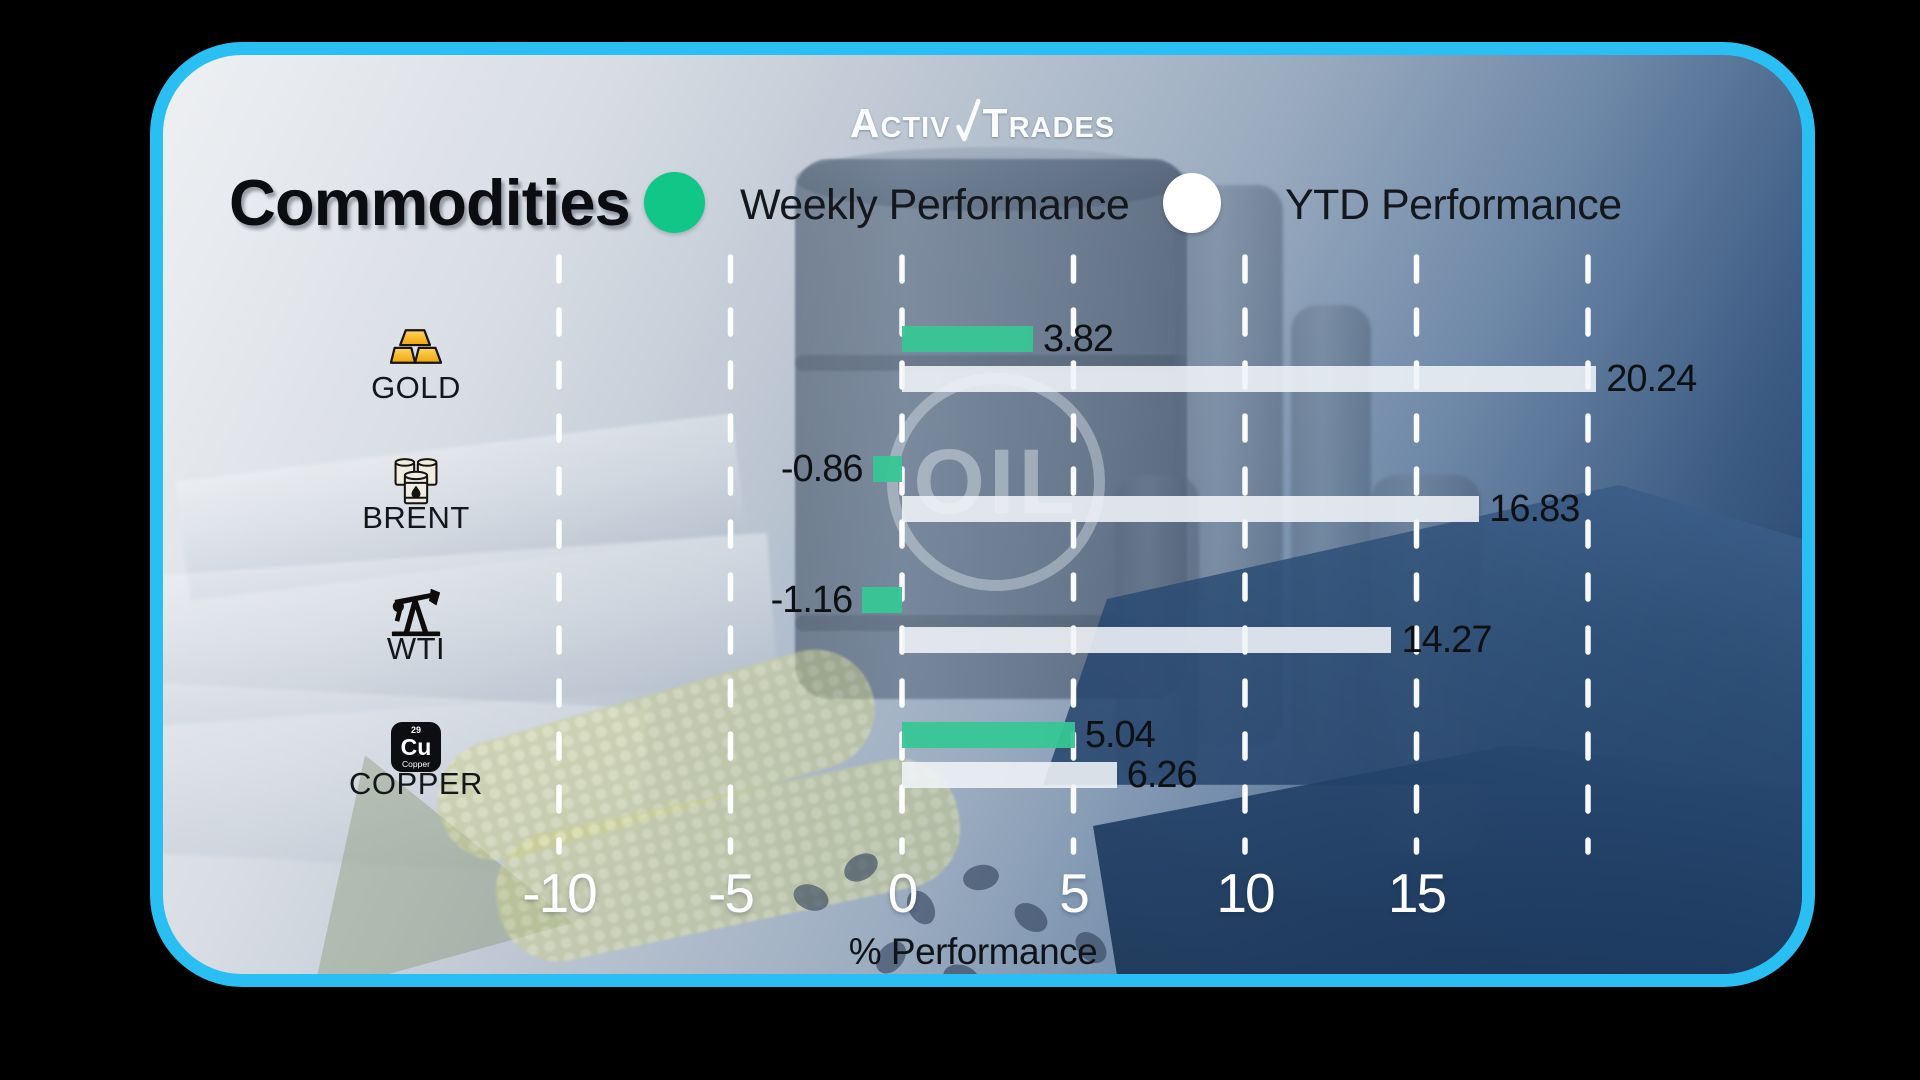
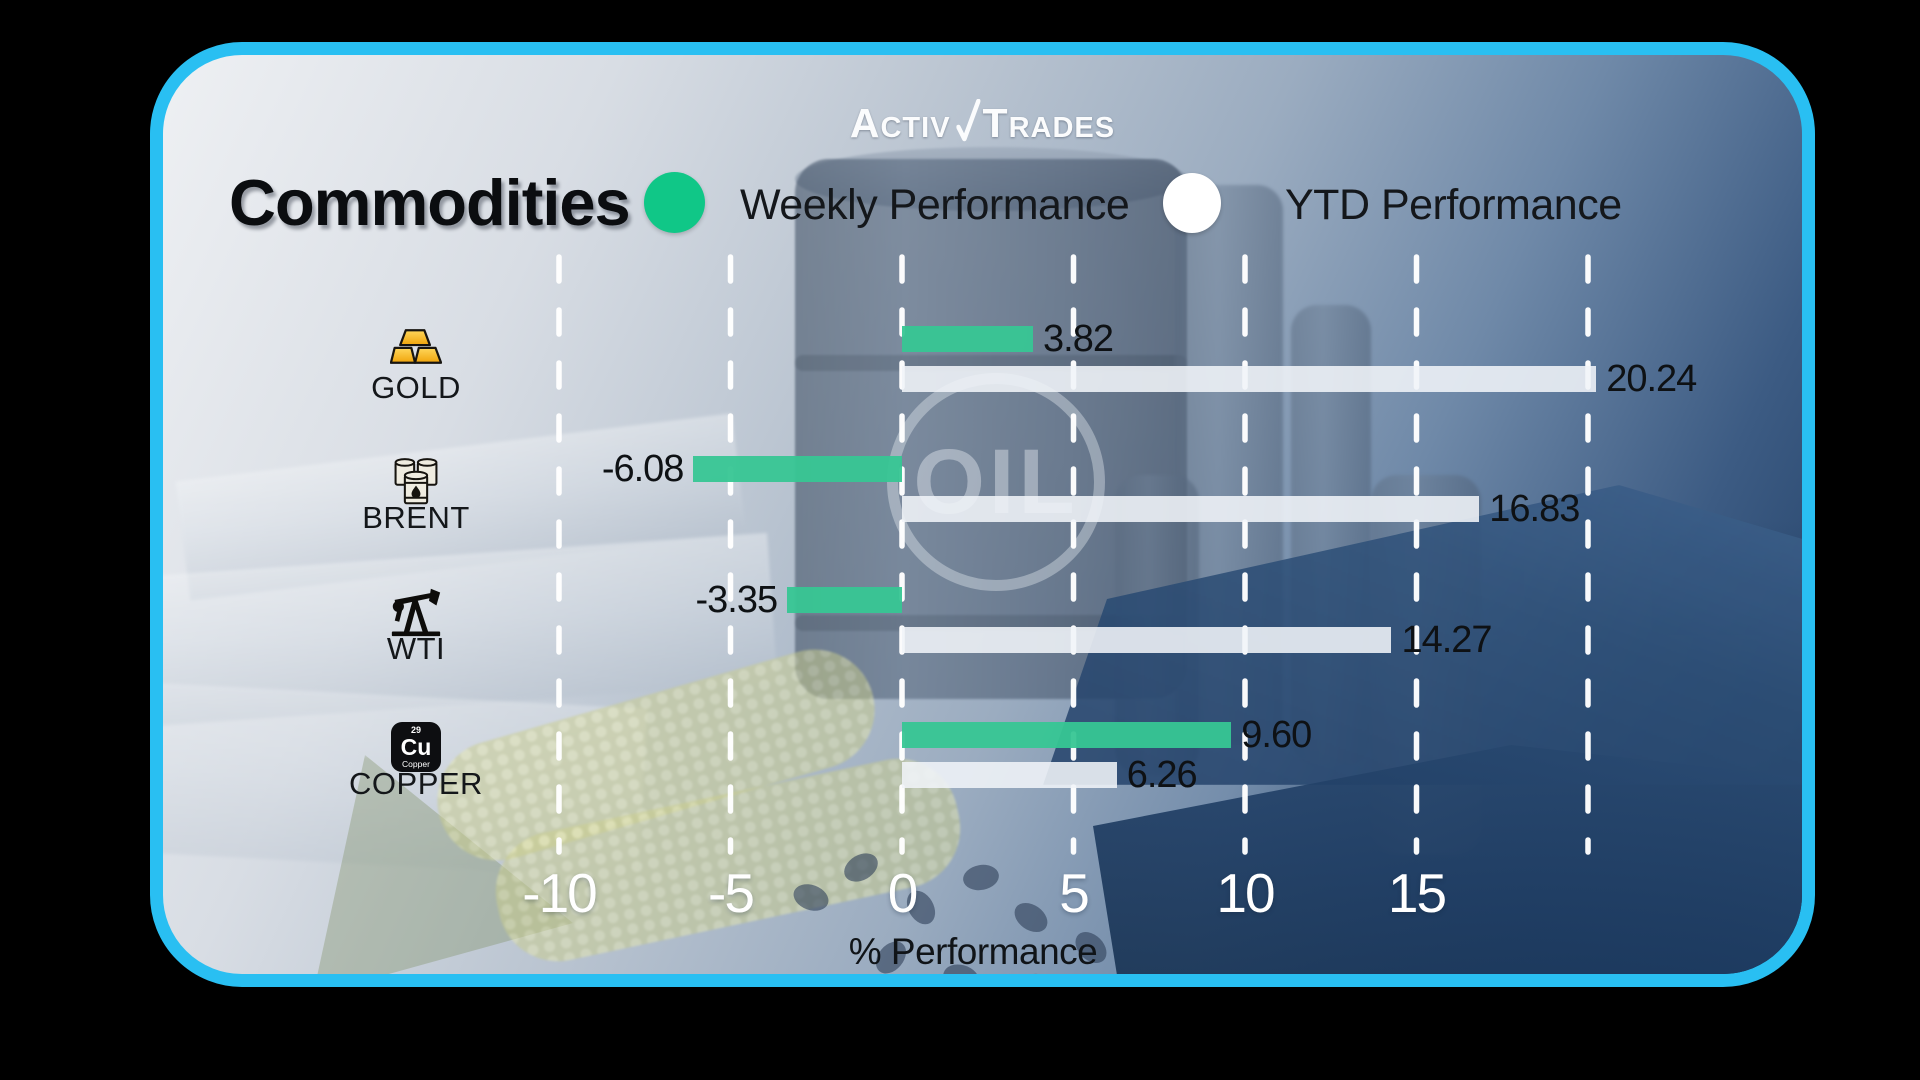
Weekly Performance/BRENT: -0.86 -> -6.08
Weekly Performance/WTI: -1.16 -> -3.35
Weekly Performance/COPPER: 5.04 -> 9.60
